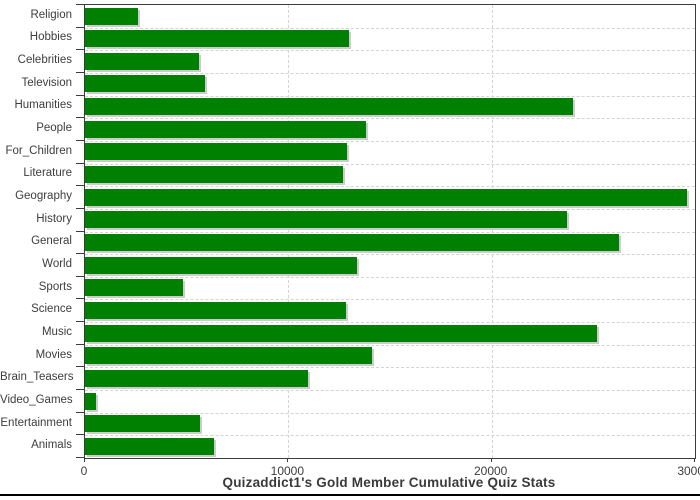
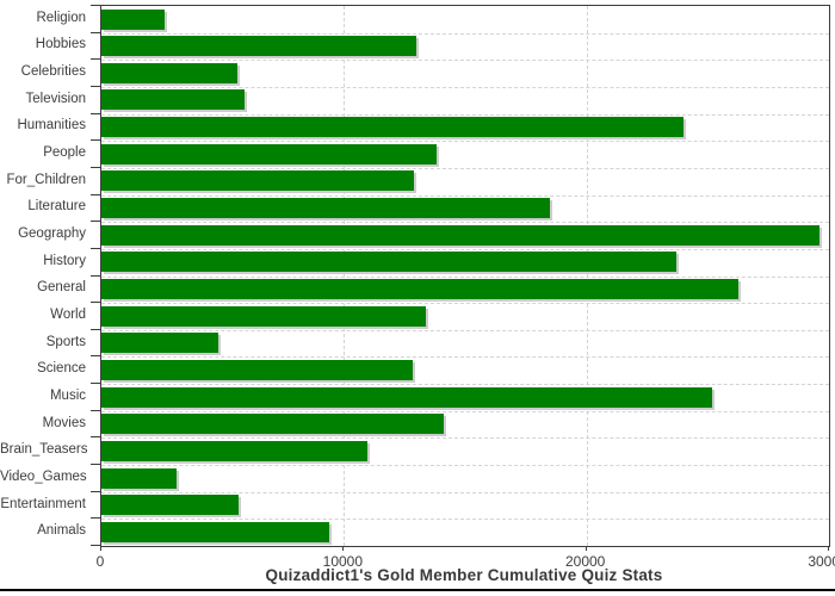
Literature: 12700 -> 18500
Video_Games: 600 -> 3100
Animals: 6400 -> 9400
